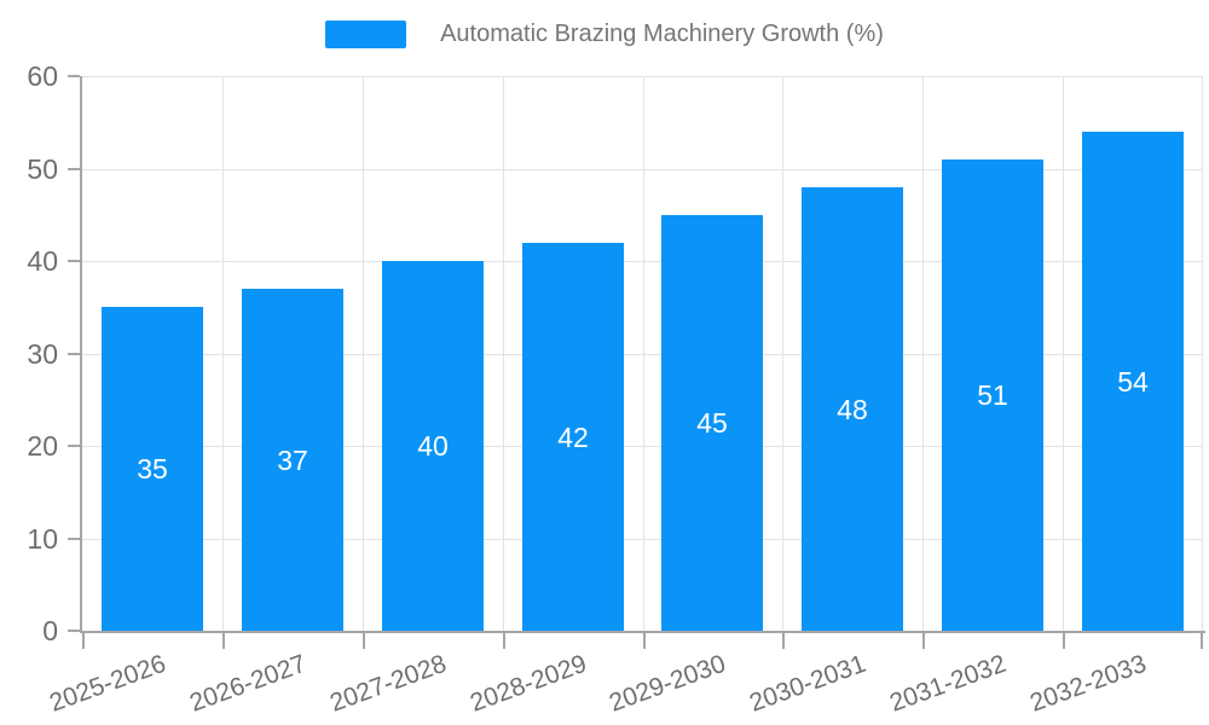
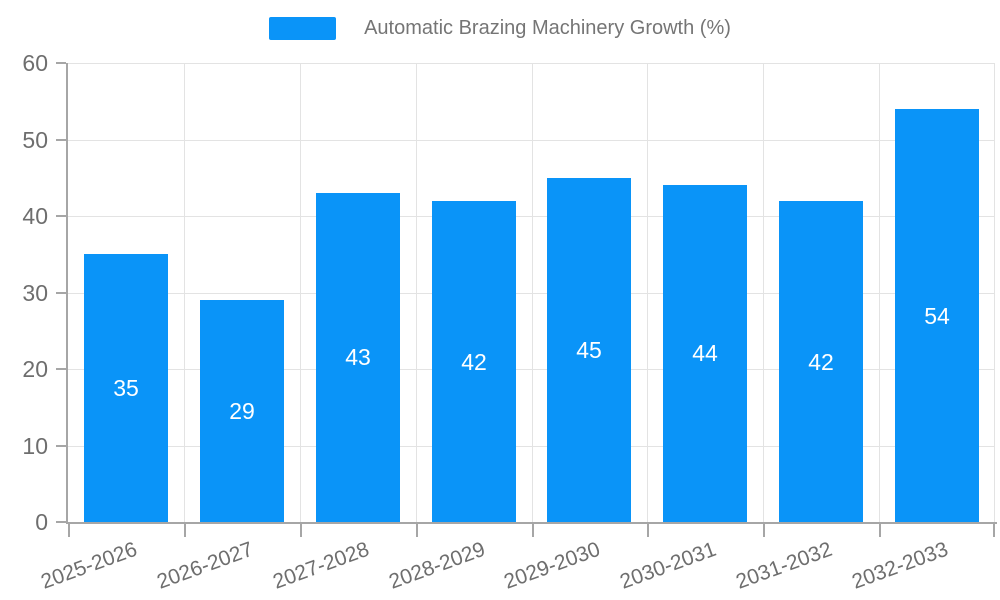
2026-2027: 37 -> 29
2027-2028: 40 -> 43
2030-2031: 48 -> 44
2031-2032: 51 -> 42
